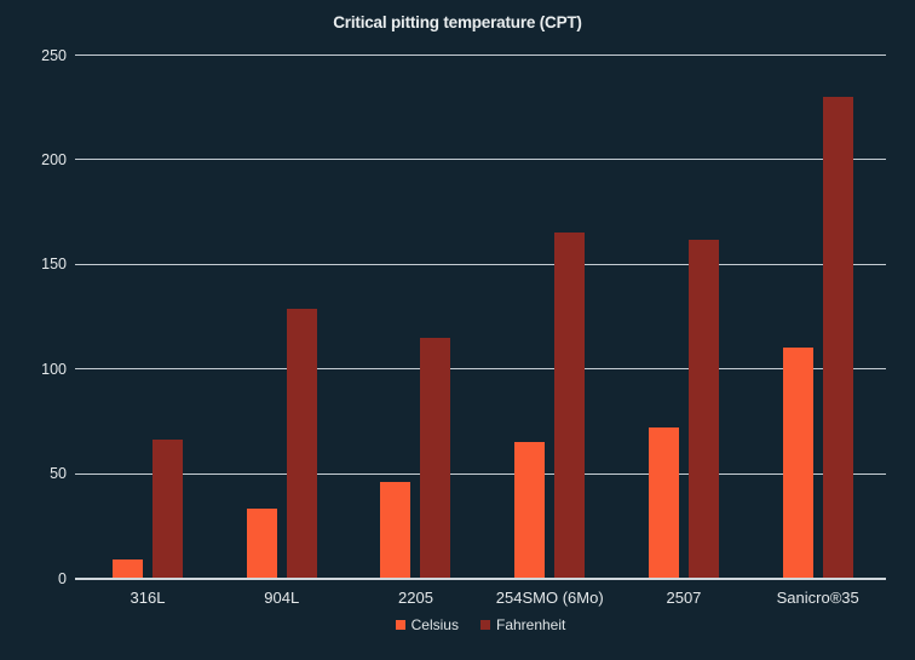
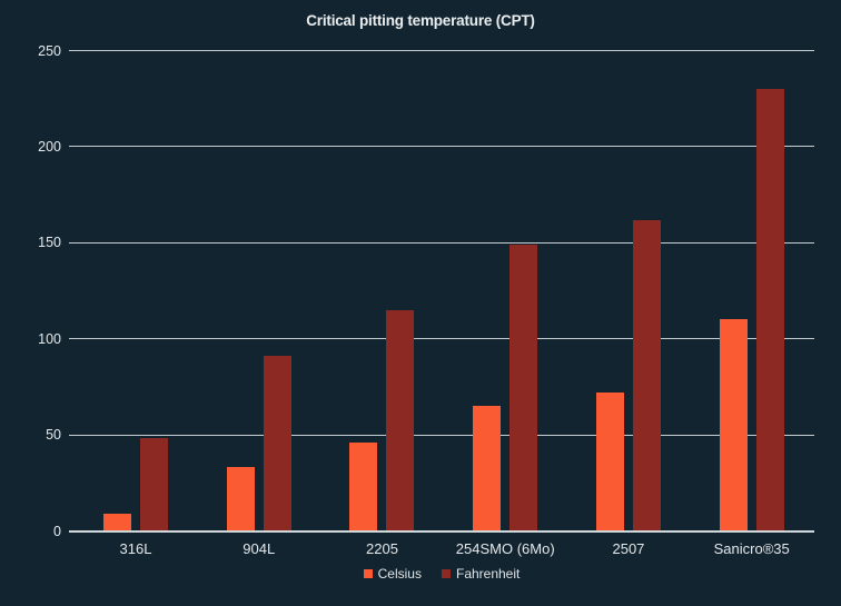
Fahrenheit/316L: 66 -> 48
Fahrenheit/904L: 129 -> 91
Fahrenheit/254SMO (6Mo): 165 -> 149
